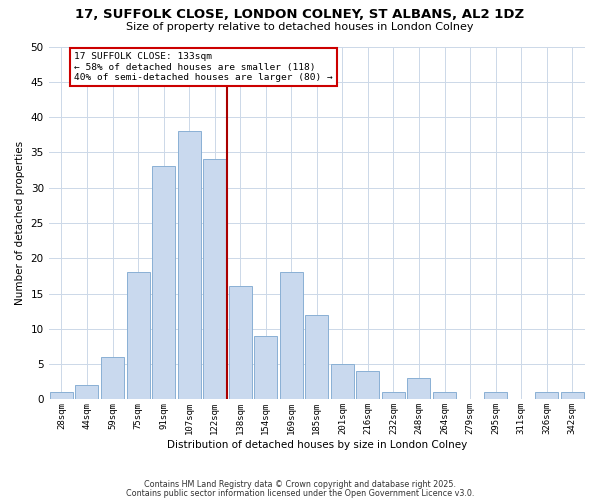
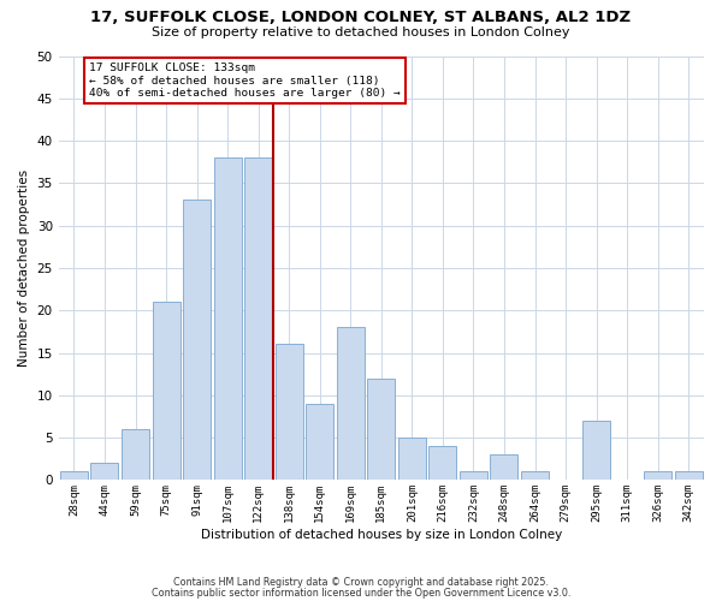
75sqm: 18 -> 21
122sqm: 34 -> 38
295sqm: 1 -> 7
